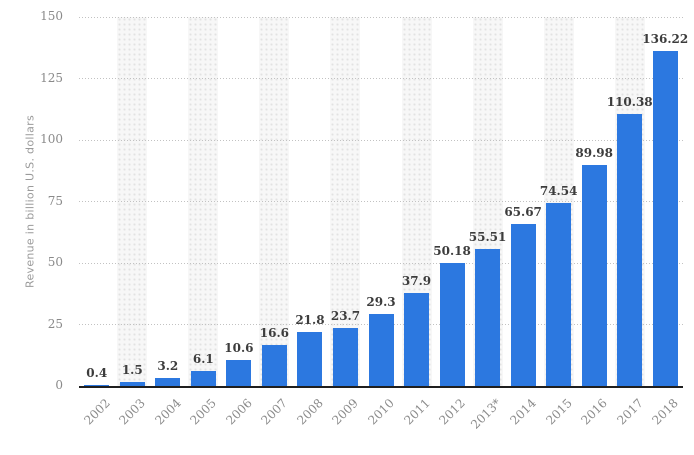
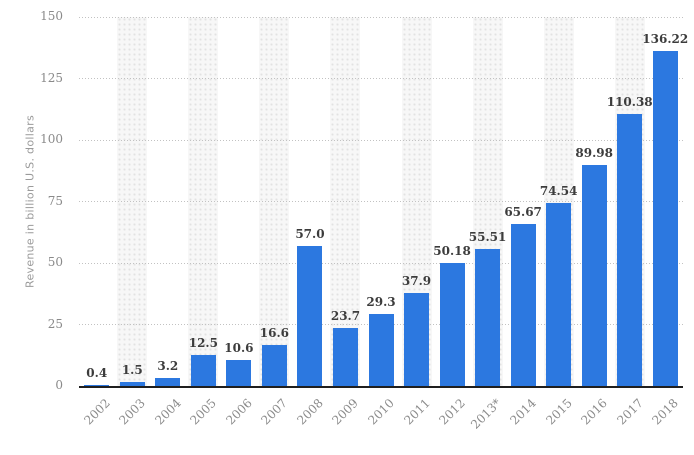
2005: 6.1 -> 12.5
2008: 21.8 -> 57.0
